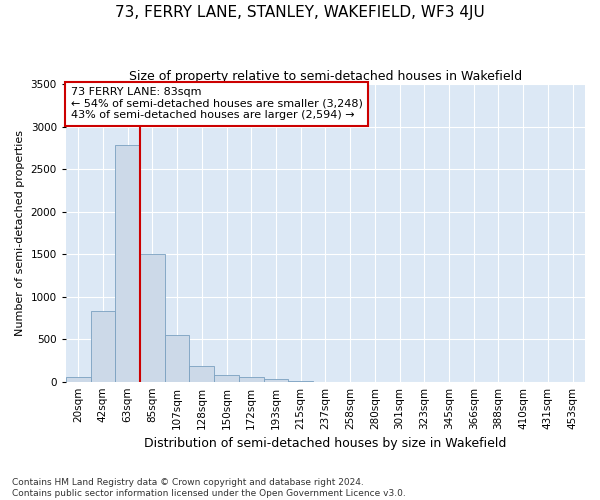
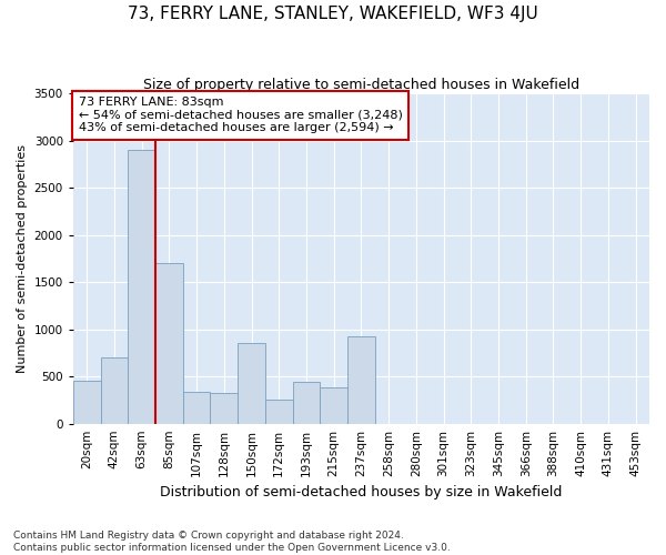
20sqm: 60 -> 460
42sqm: 830 -> 700
63sqm: 2780 -> 2900
85sqm: 1500 -> 1700
107sqm: 550 -> 340
128sqm: 180 -> 320
150sqm: 80 -> 860
172sqm: 50 -> 260
193sqm: 40 -> 440
215sqm: 0 -> 380
237sqm: 0 -> 920
